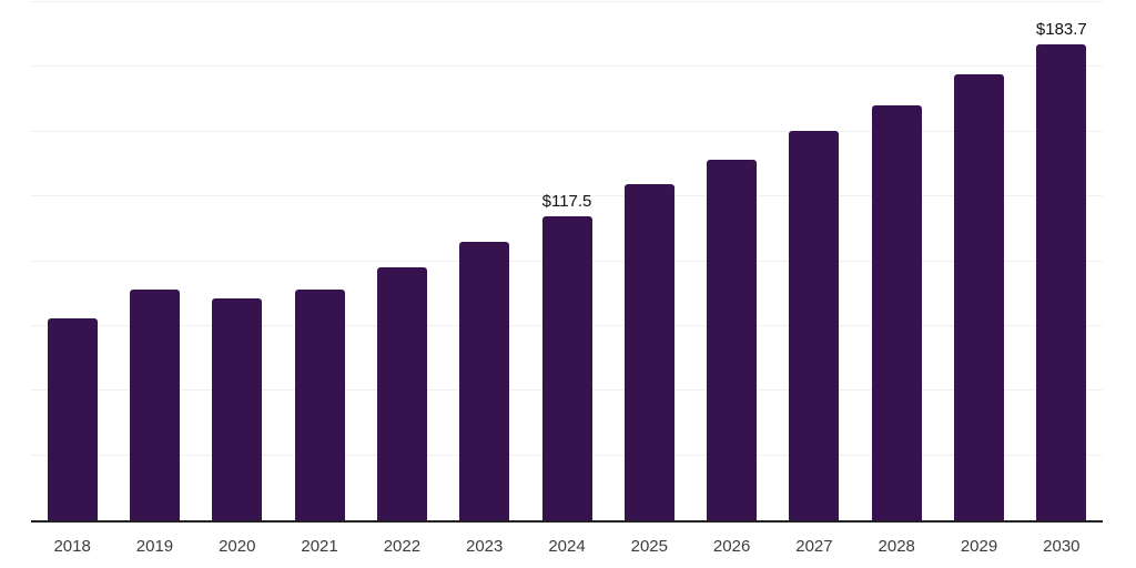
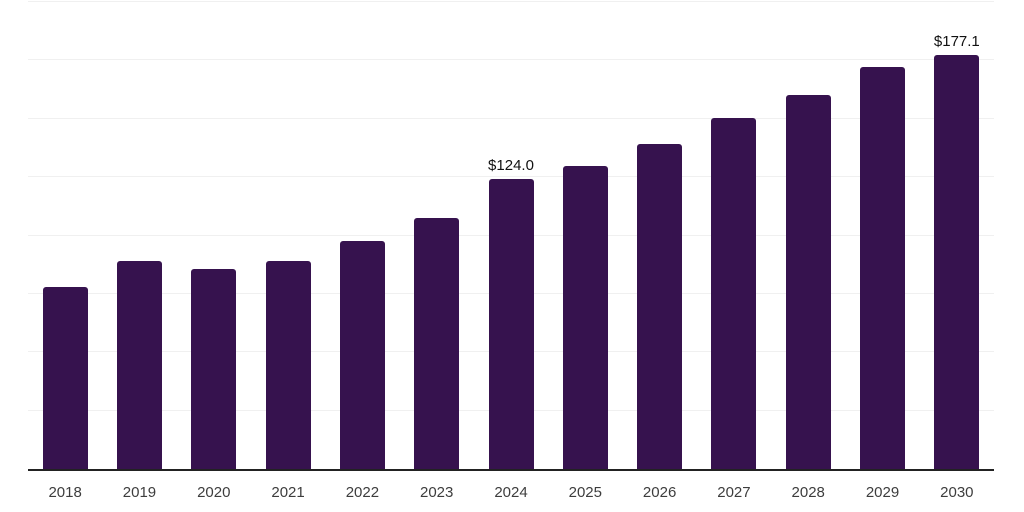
2024: $117.5 -> $124.0
2030: $183.7 -> $177.1
